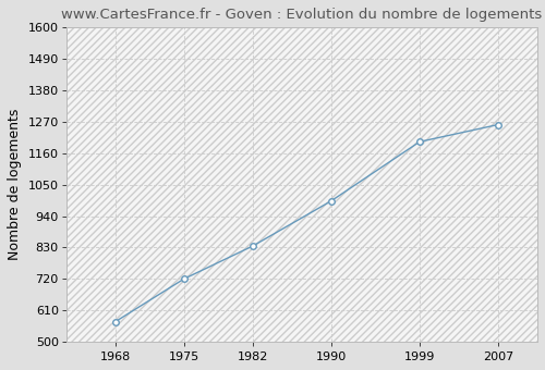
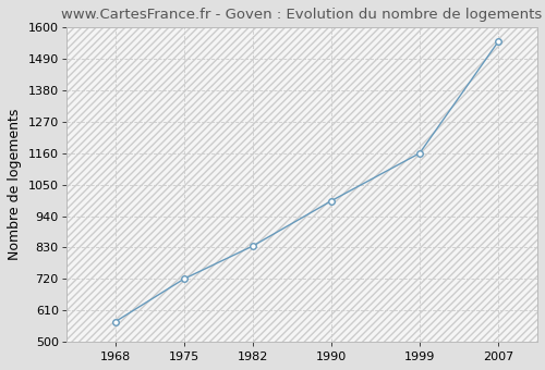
1999: 1200 -> 1160
2007: 1260 -> 1550
